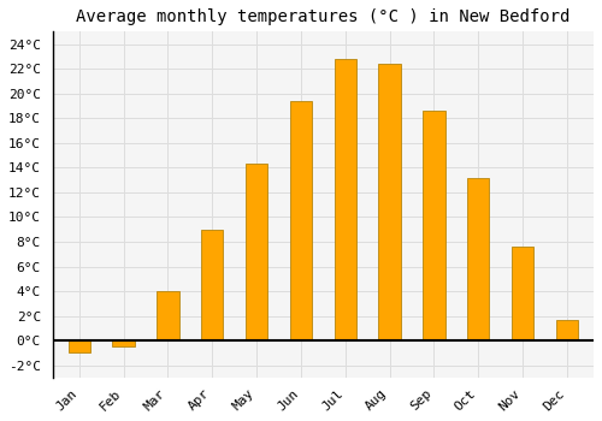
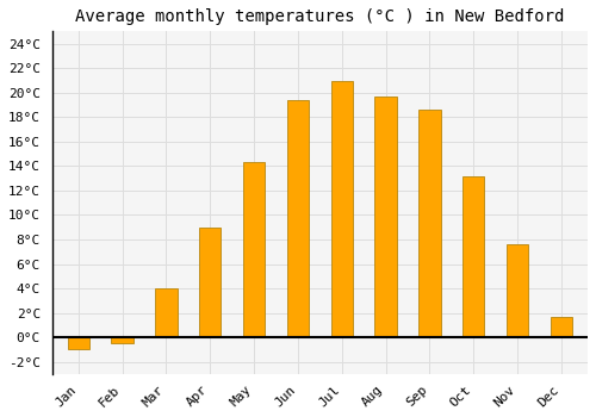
Jul: 22.8°C -> 20.9°C
Aug: 22.4°C -> 19.7°C
